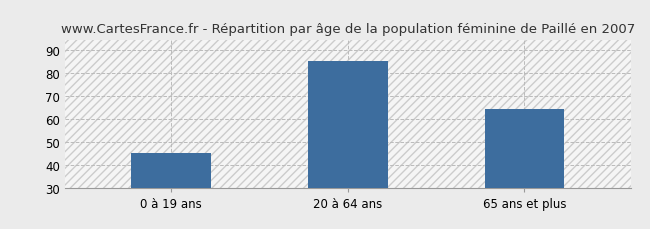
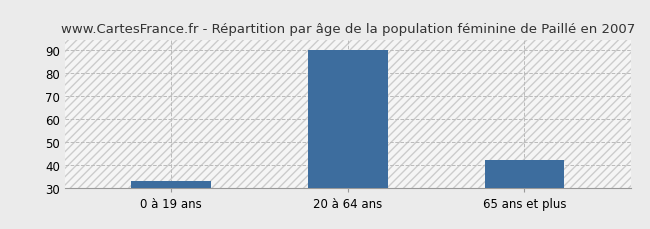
0 à 19 ans: 45 -> 33
20 à 64 ans: 85 -> 90
65 ans et plus: 64 -> 42
